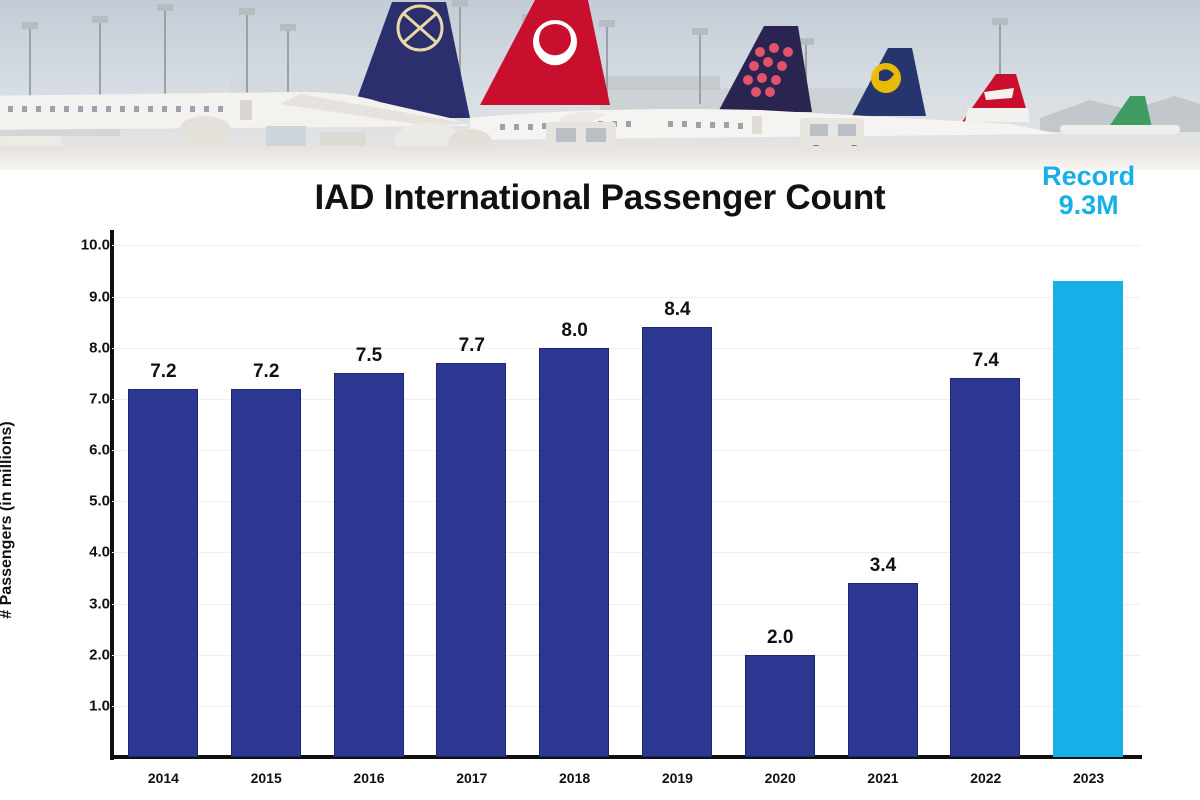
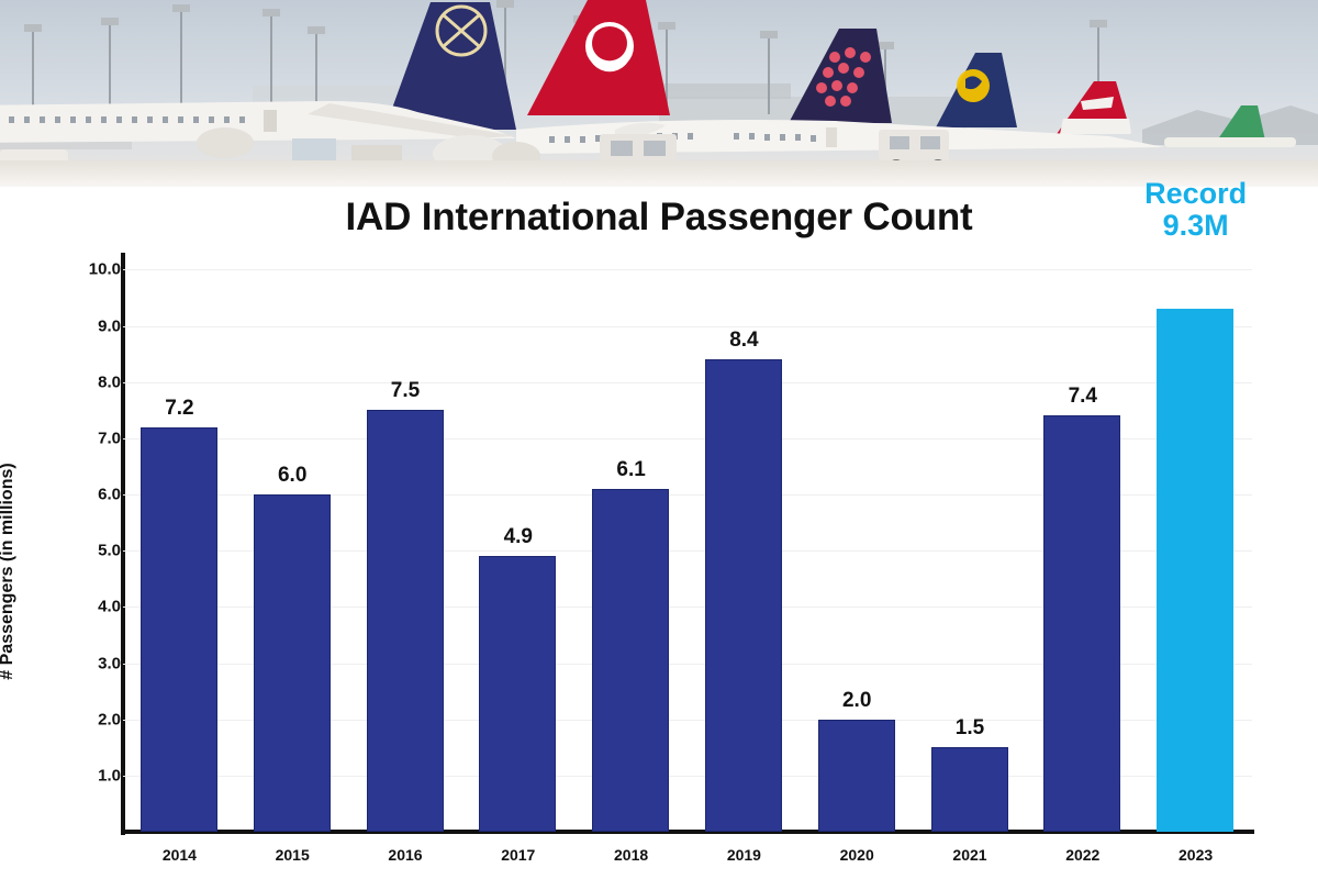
2015: 7.2 -> 6.0
2017: 7.7 -> 4.9
2018: 8.0 -> 6.1
2021: 3.4 -> 1.5
